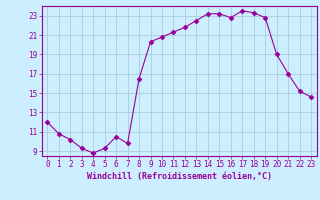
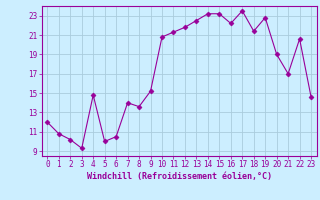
4: 8.8 -> 14.8
5: 9.3 -> 10.0
7: 9.8 -> 14.0
8: 16.5 -> 13.6
9: 20.3 -> 15.2
16: 22.8 -> 22.2
18: 23.3 -> 21.4
22: 15.2 -> 20.6
